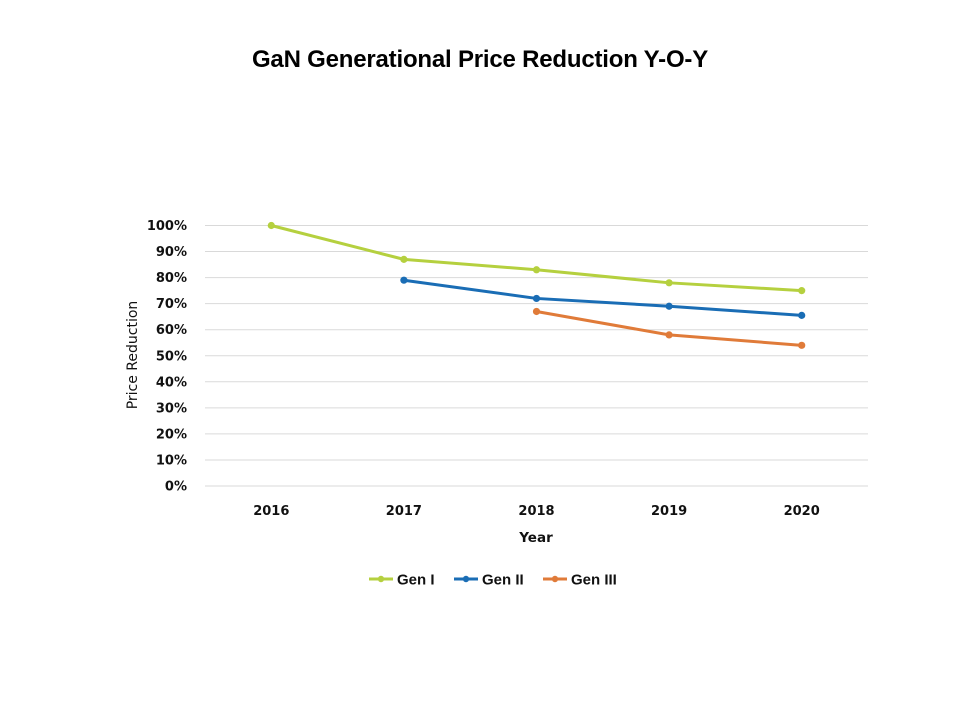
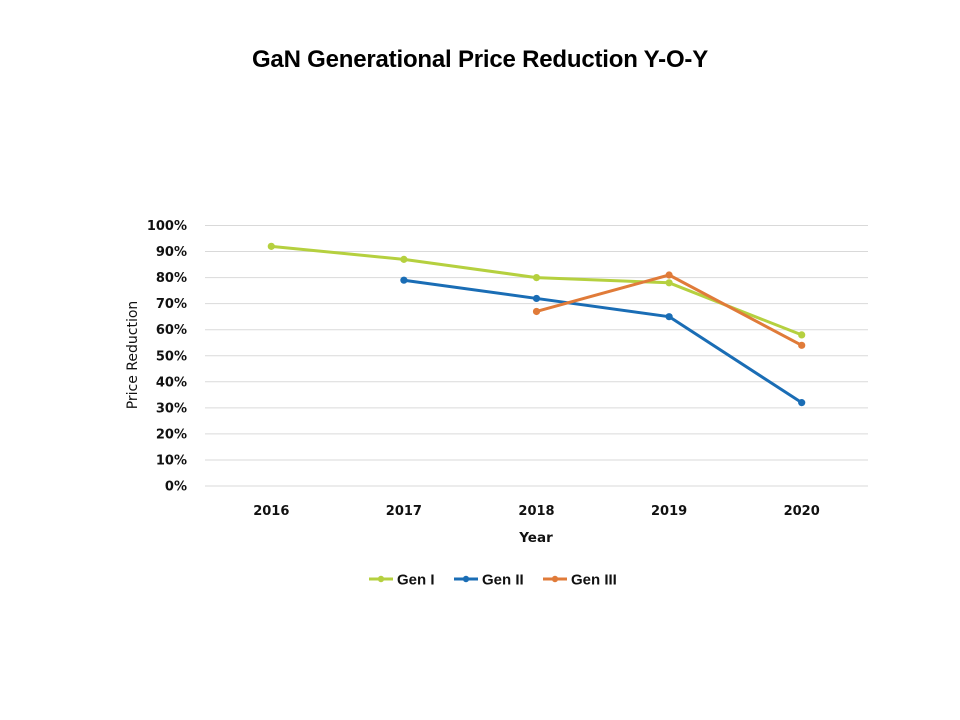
Gen I/2016: 100% -> 92%
Gen I/2018: 83% -> 80%
Gen II/2019: 69% -> 65%
Gen III/2019: 58% -> 81%
Gen I/2020: 75% -> 58%
Gen II/2020: 66% -> 32%
